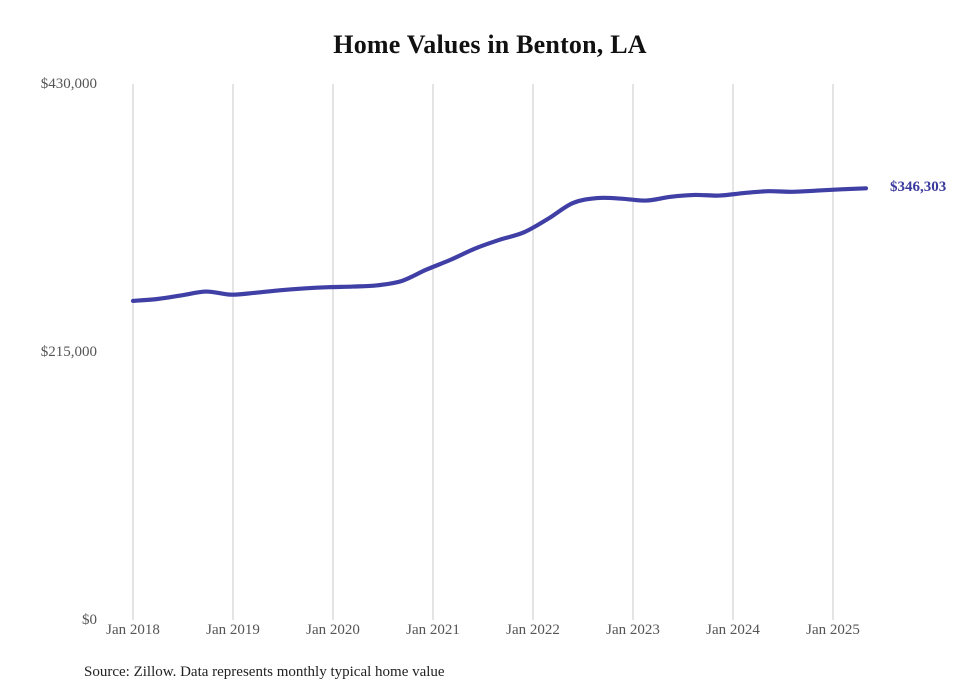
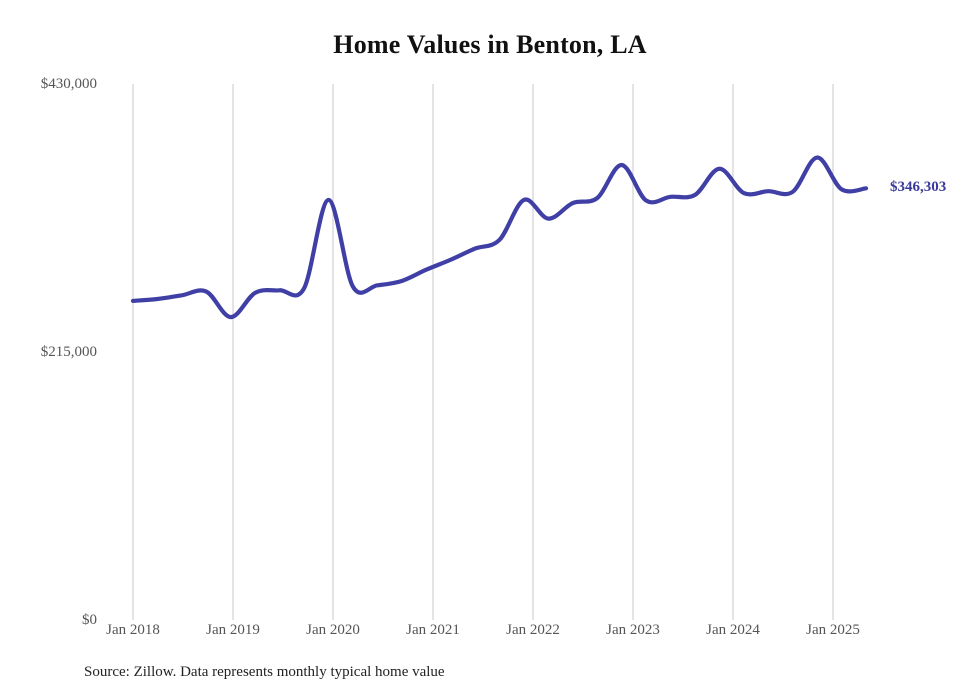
Jan 2019: $261000 -> $243000
Jan 2020: $267000 -> $337000
Jan 2022: $311000 -> $337000
Jan 2023: $338000 -> $365000
Jan 2024: $340000 -> $362000
Jan 2025: $344000 -> $371000
